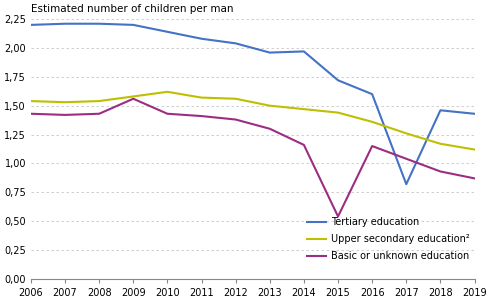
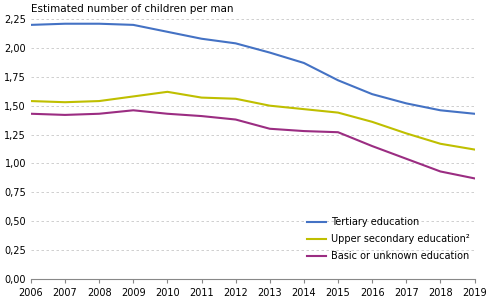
Basic or unknown education/2009: 1,56 -> 1,46
Tertiary education/2014: 1,97 -> 1,87
Basic or unknown education/2014: 1,16 -> 1,28
Basic or unknown education/2015: 0,54 -> 1,27
Tertiary education/2017: 0,82 -> 1,52
